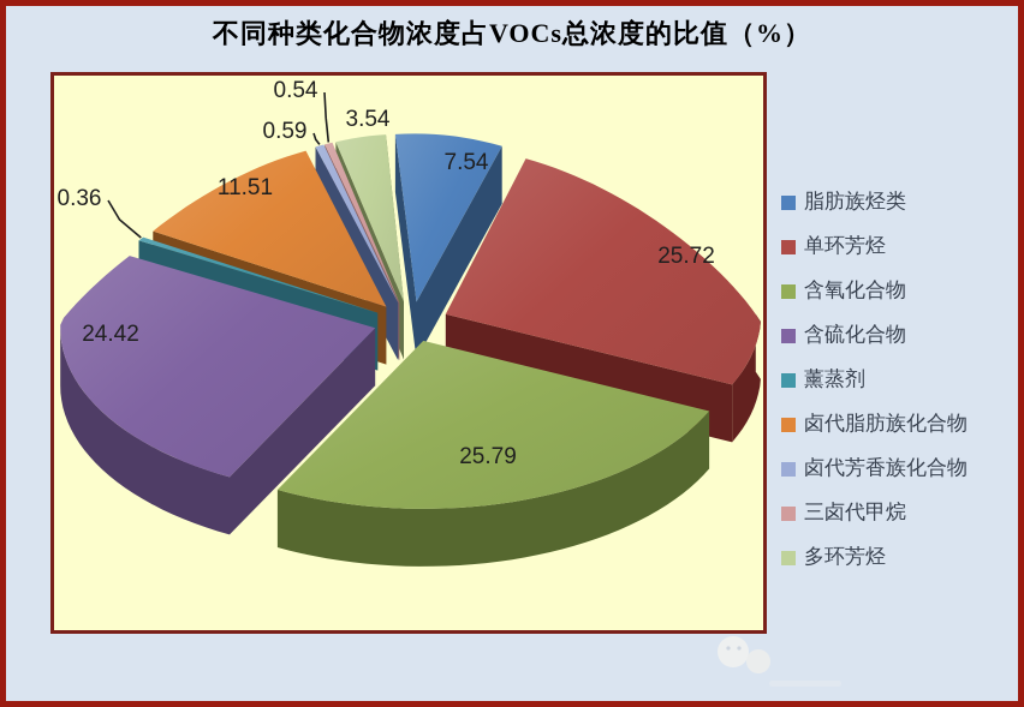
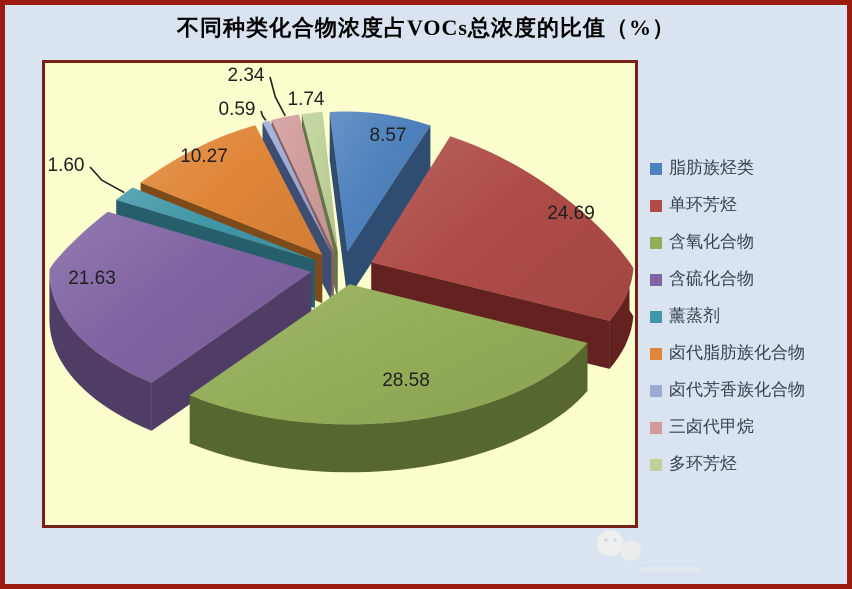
脂肪族烃类: 7.54 -> 8.57
单环芳烃: 25.72 -> 24.69
含氧化合物: 25.79 -> 28.58
含硫化合物: 24.42 -> 21.63
薰蒸剂: 0.36 -> 1.60
卤代脂肪族化合物: 11.51 -> 10.27
三卤代甲烷: 0.54 -> 2.34
多环芳烃: 3.54 -> 1.74
